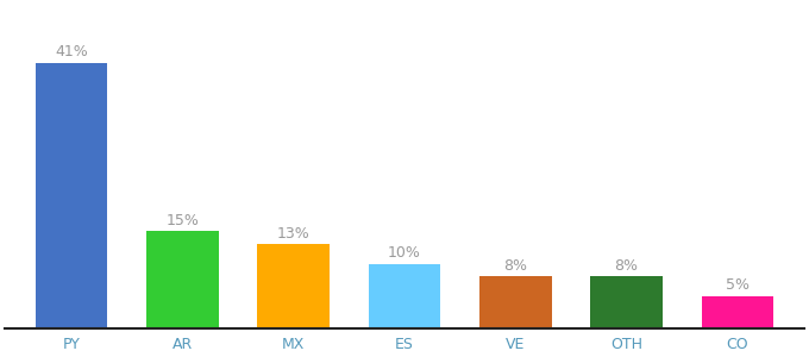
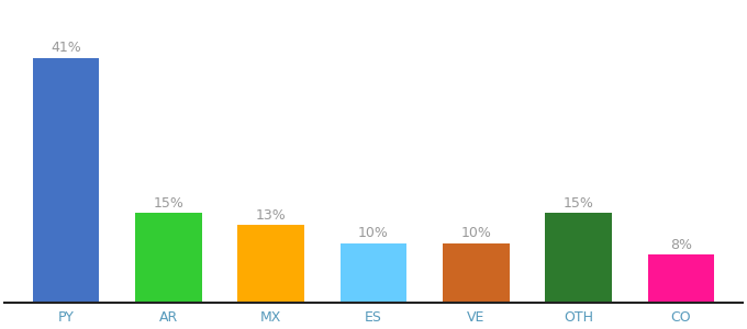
VE: 8% -> 10%
OTH: 8% -> 15%
CO: 5% -> 8%
